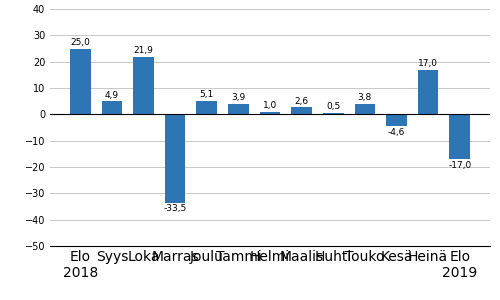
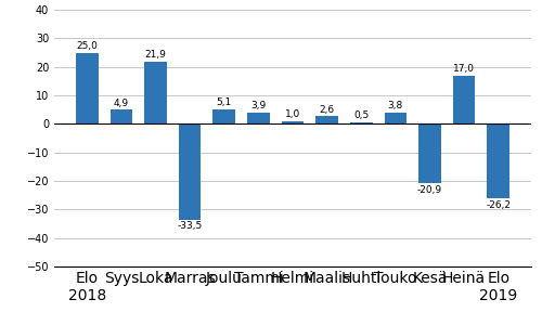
Kesä: -4,6 -> -20,9
Elo 2019: -17,0 -> -26,2
